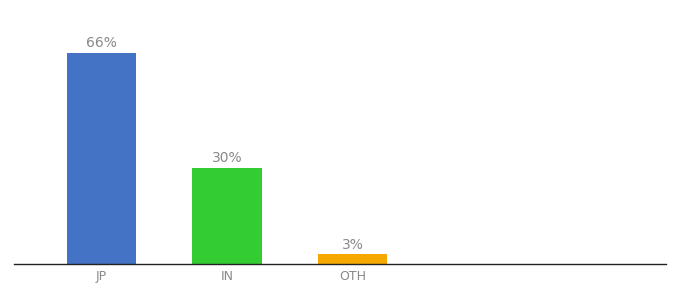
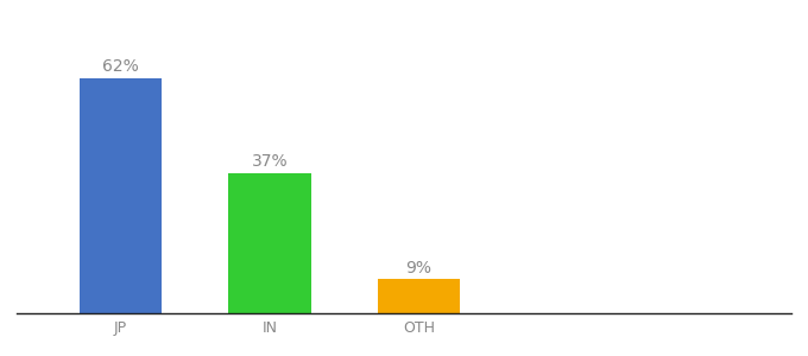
JP: 66% -> 62%
IN: 30% -> 37%
OTH: 3% -> 9%
